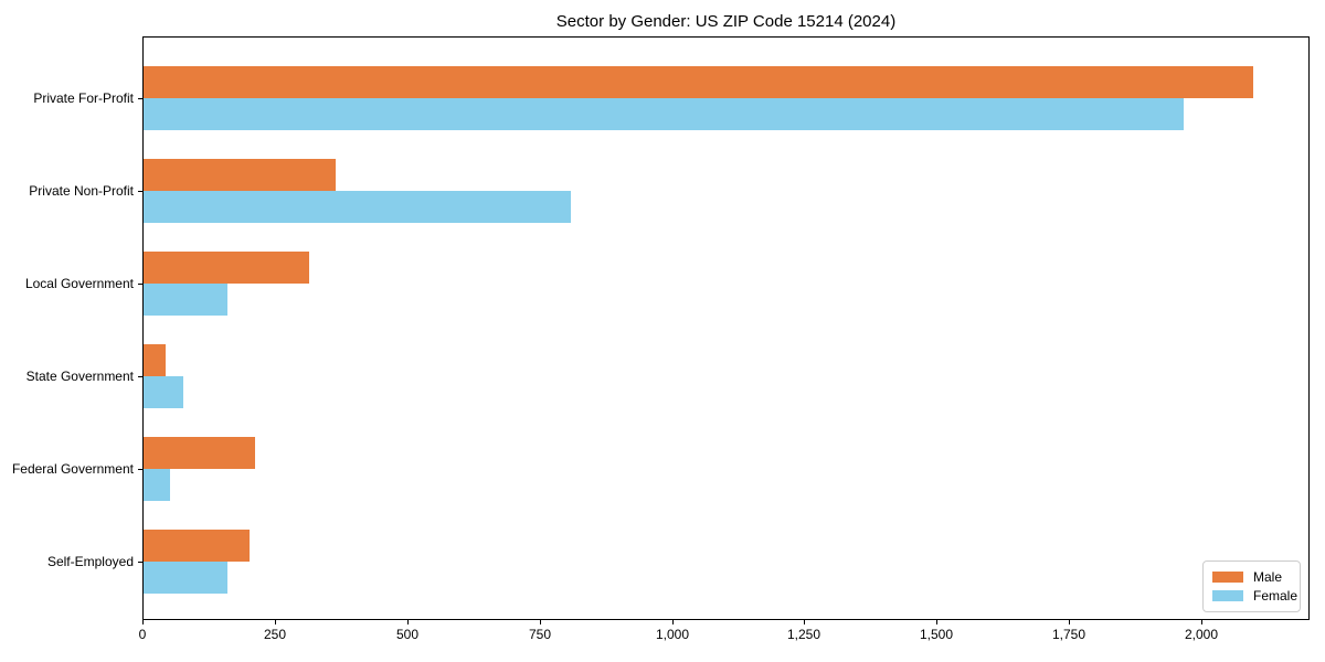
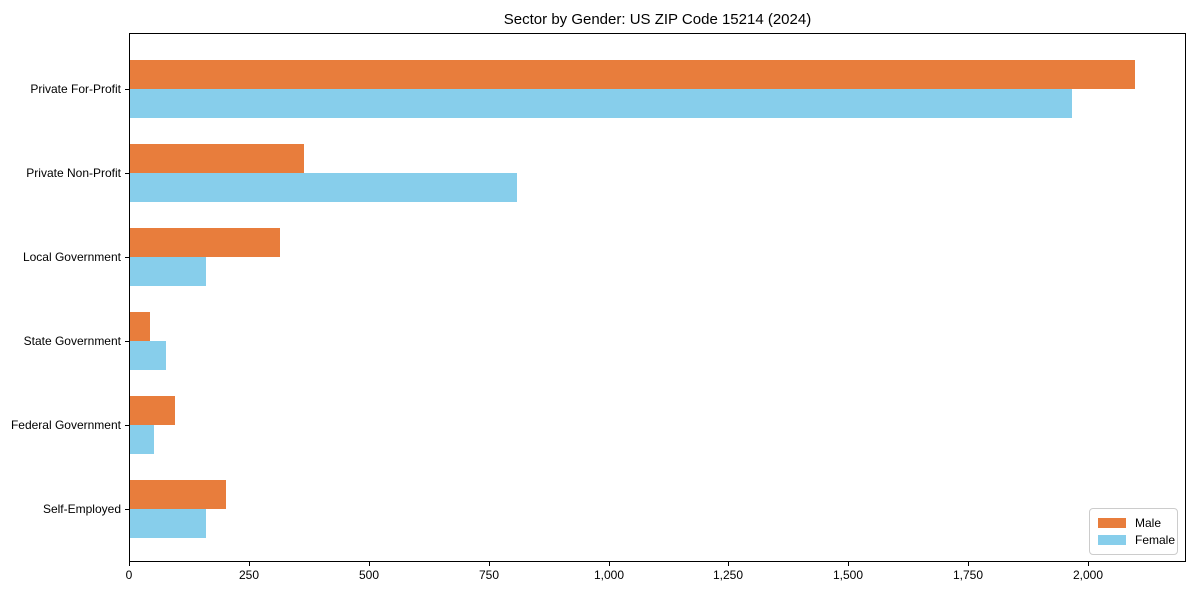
Male/Federal Government: 210 -> 90
